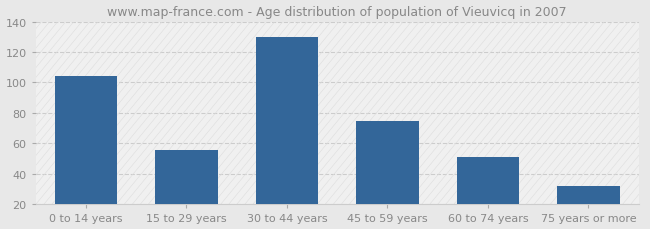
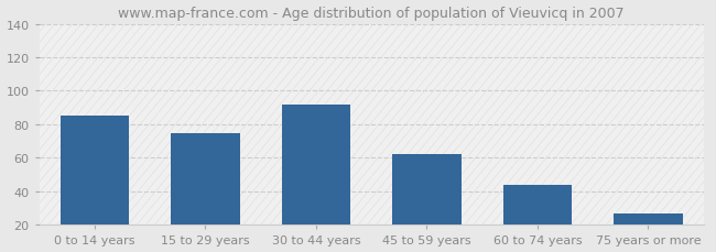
0 to 14 years: 104 -> 85
15 to 29 years: 56 -> 75
30 to 44 years: 130 -> 92
45 to 59 years: 75 -> 62
60 to 74 years: 51 -> 44
75 years or more: 32 -> 27
